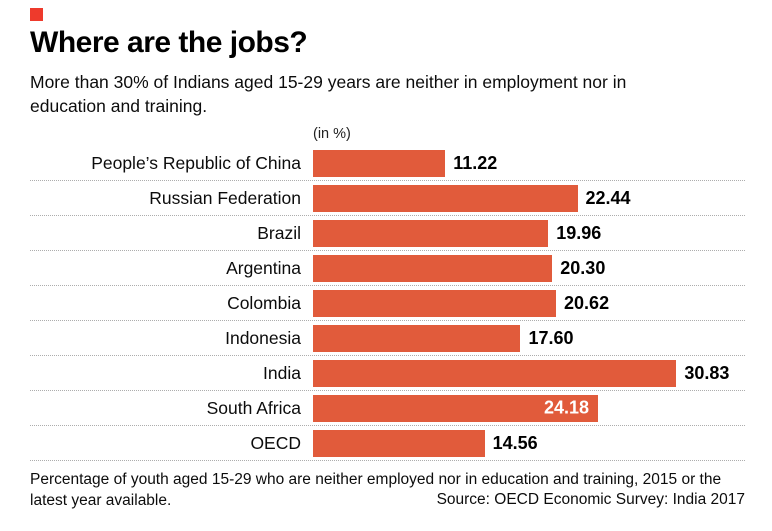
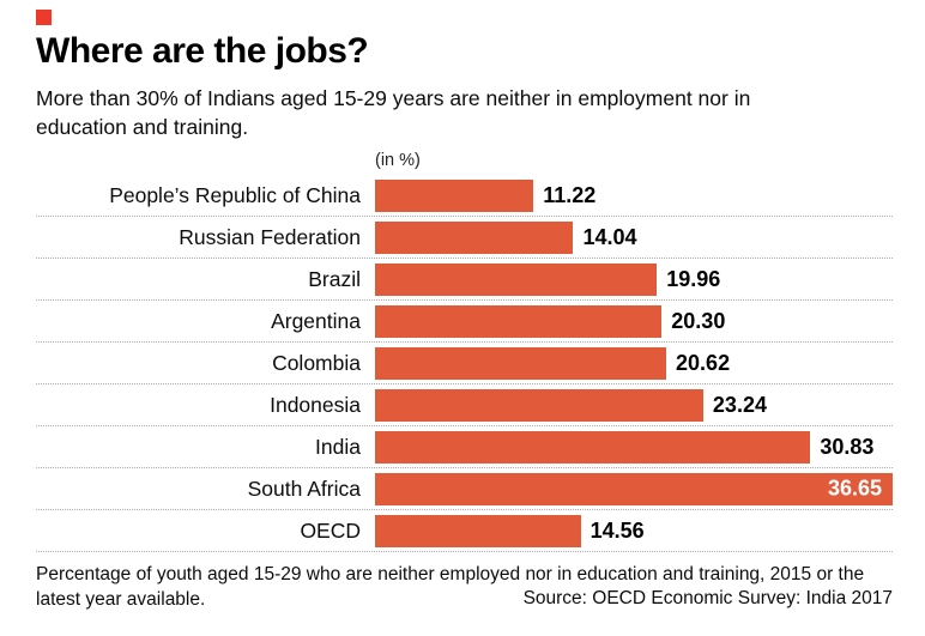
Russian Federation: 22.44 -> 14.04
Indonesia: 17.60 -> 23.24
South Africa: 24.18 -> 36.65
